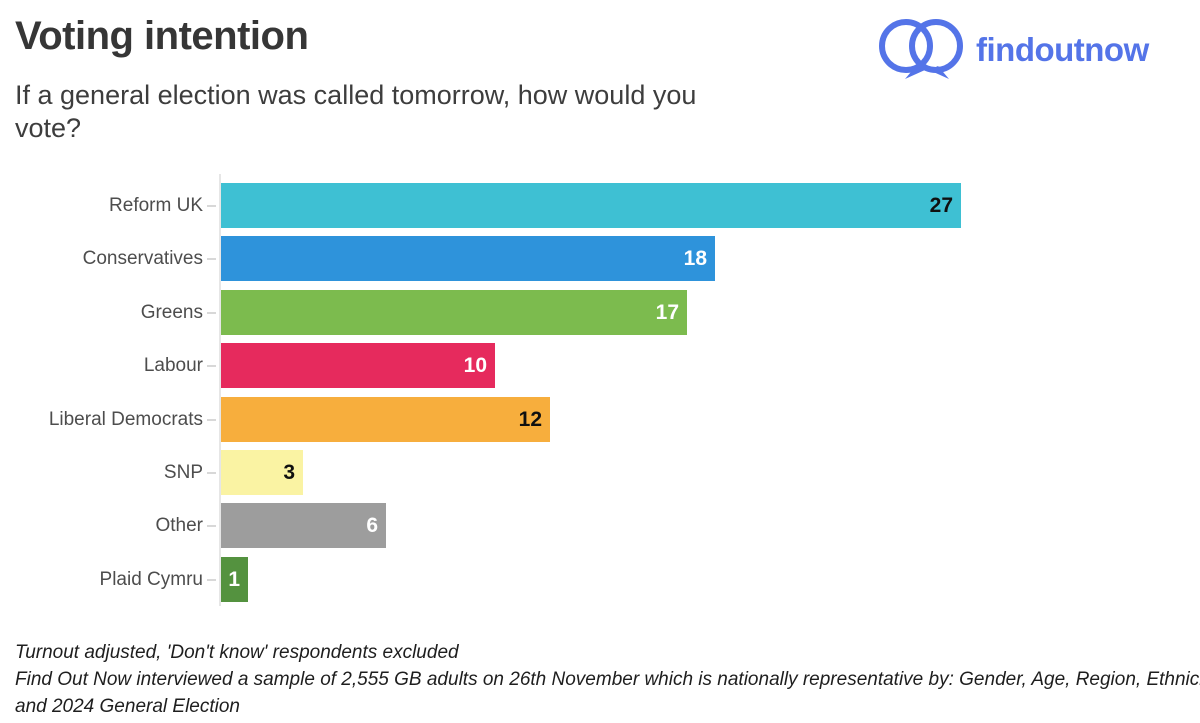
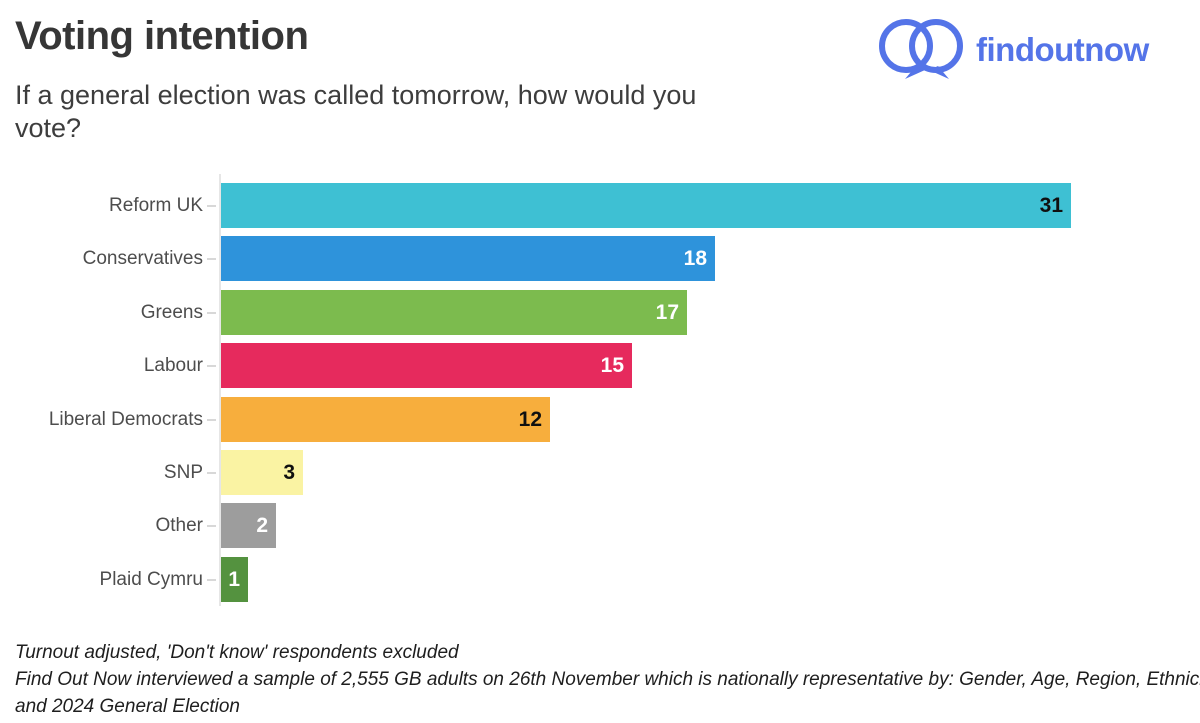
Reform UK: 27 -> 31
Labour: 10 -> 15
Other: 6 -> 2
